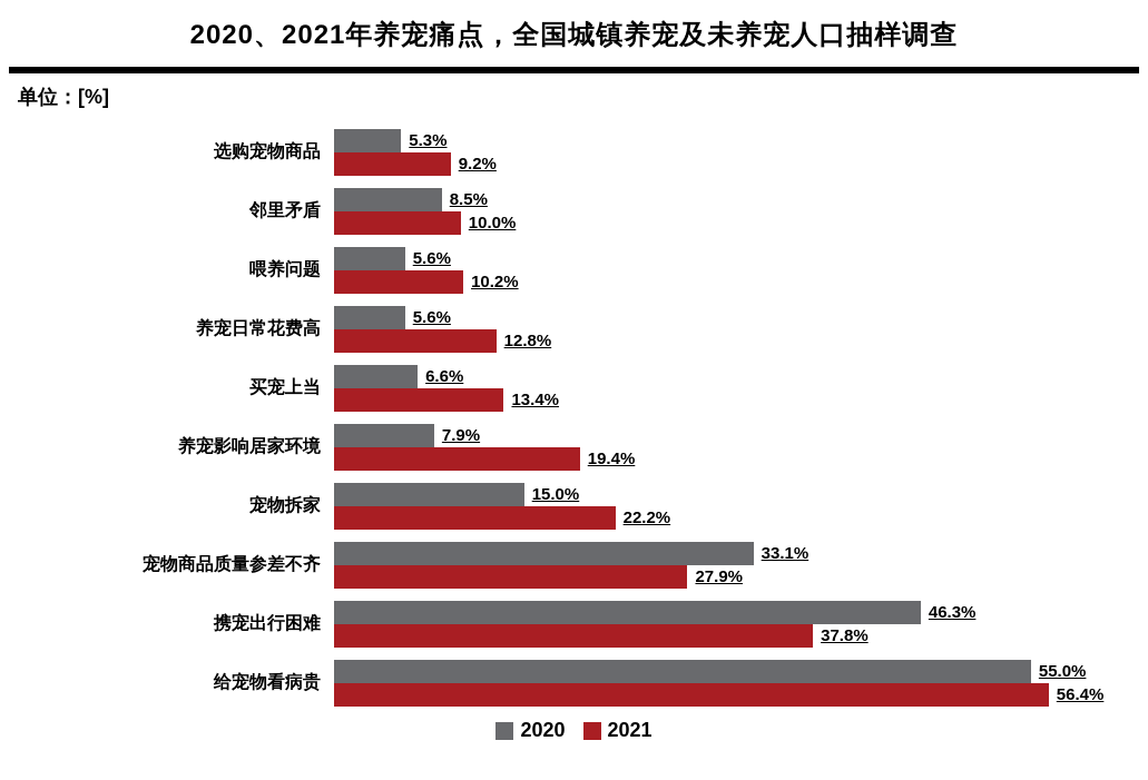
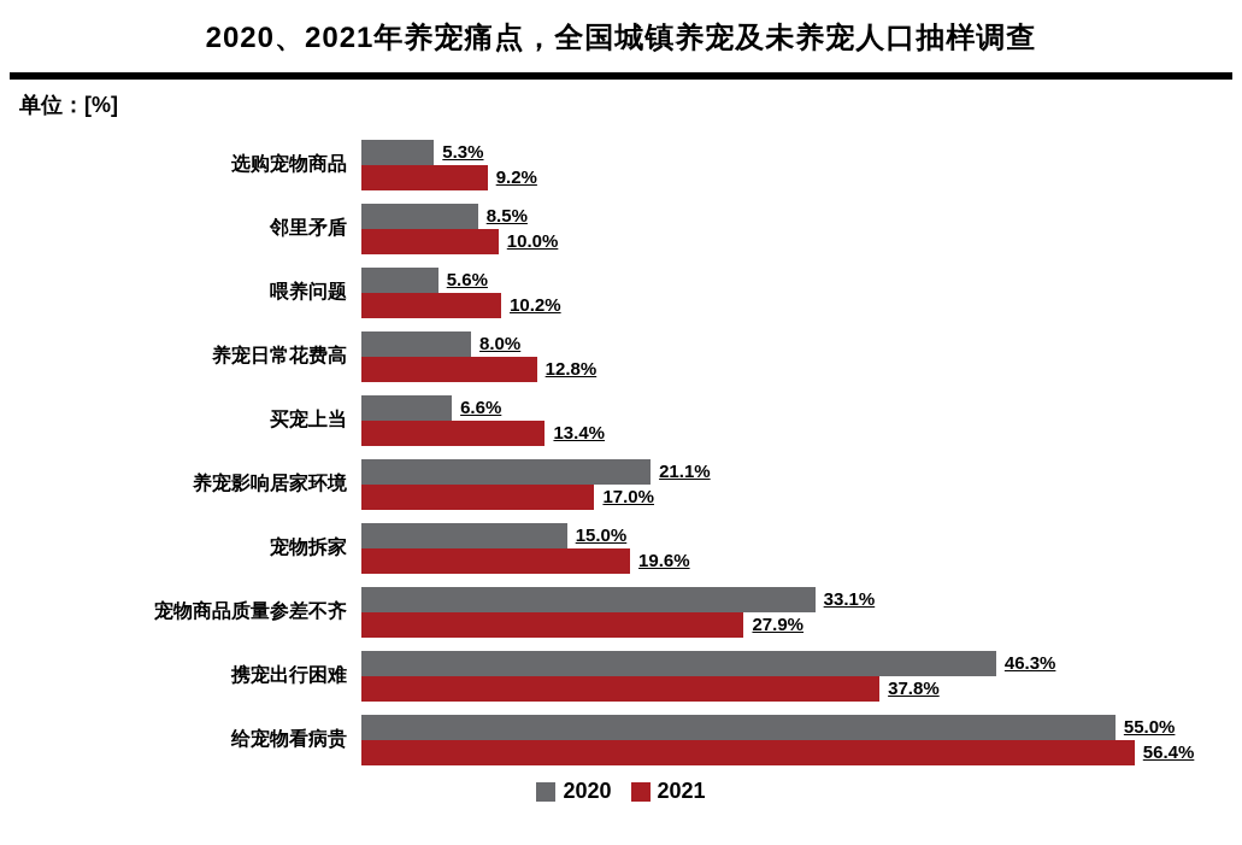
2020/养宠日常花费高: 5.6% -> 8.0%
2020/养宠影响居家环境: 7.9% -> 21.1%
2021/养宠影响居家环境: 19.4% -> 17.0%
2021/宠物拆家: 22.2% -> 19.6%
